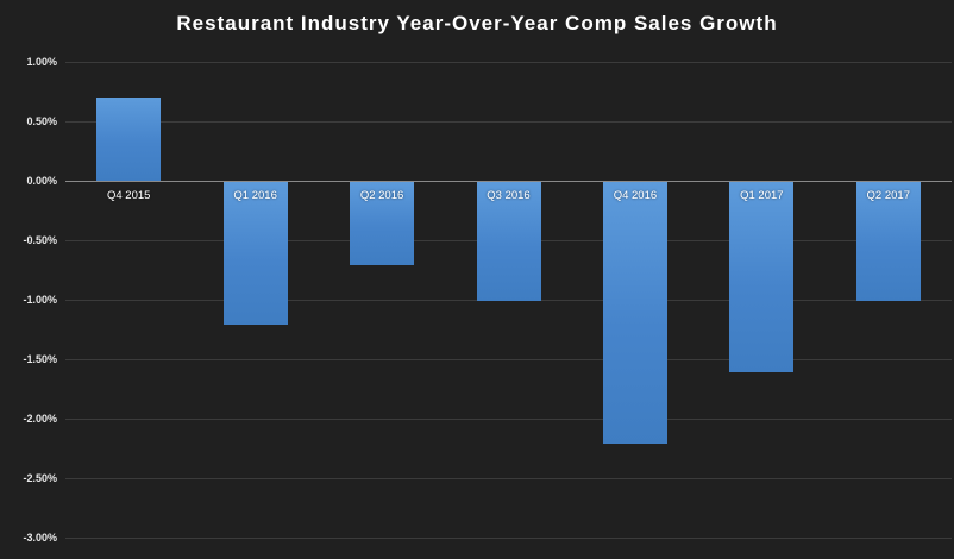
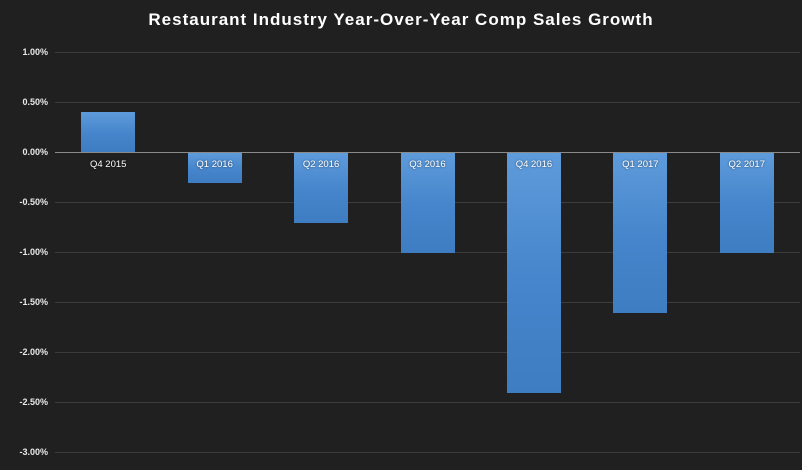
Q4 2015: 0.7% -> 0.4%
Q1 2016: -1.2% -> -0.3%
Q4 2016: -2.2% -> -2.4%
